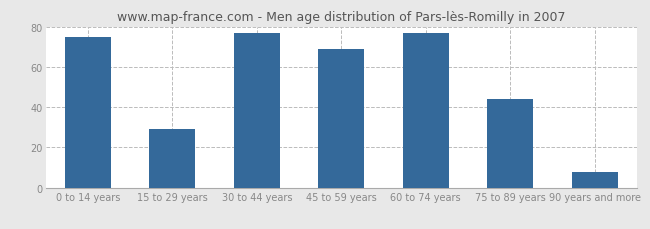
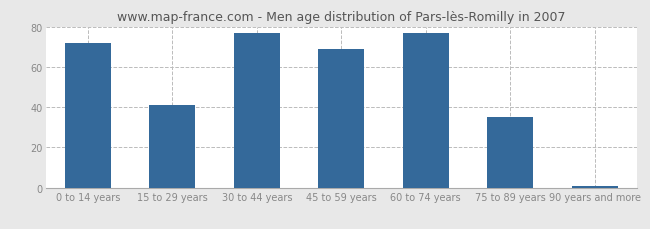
0 to 14 years: 75 -> 72
15 to 29 years: 29 -> 41
75 to 89 years: 44 -> 35
90 years and more: 8 -> 1
